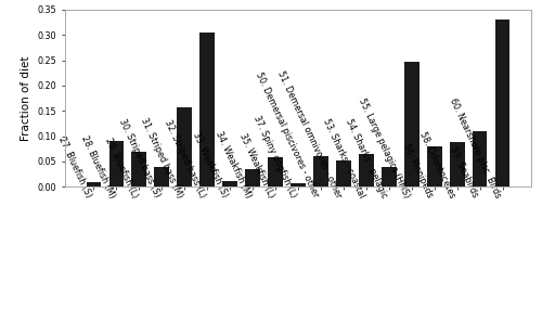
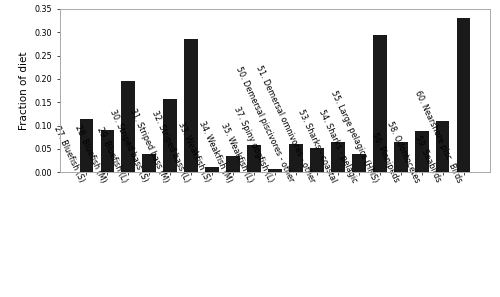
27. Bluefish (S): 0.010 -> 0.115
29. Bluefish (L): 0.070 -> 0.195
32. Striped bass (L): 0.304 -> 0.285
55. Large pelagics (HMS): 0.247 -> 0.295
56. Pinnipeds: 0.080 -> 0.065
